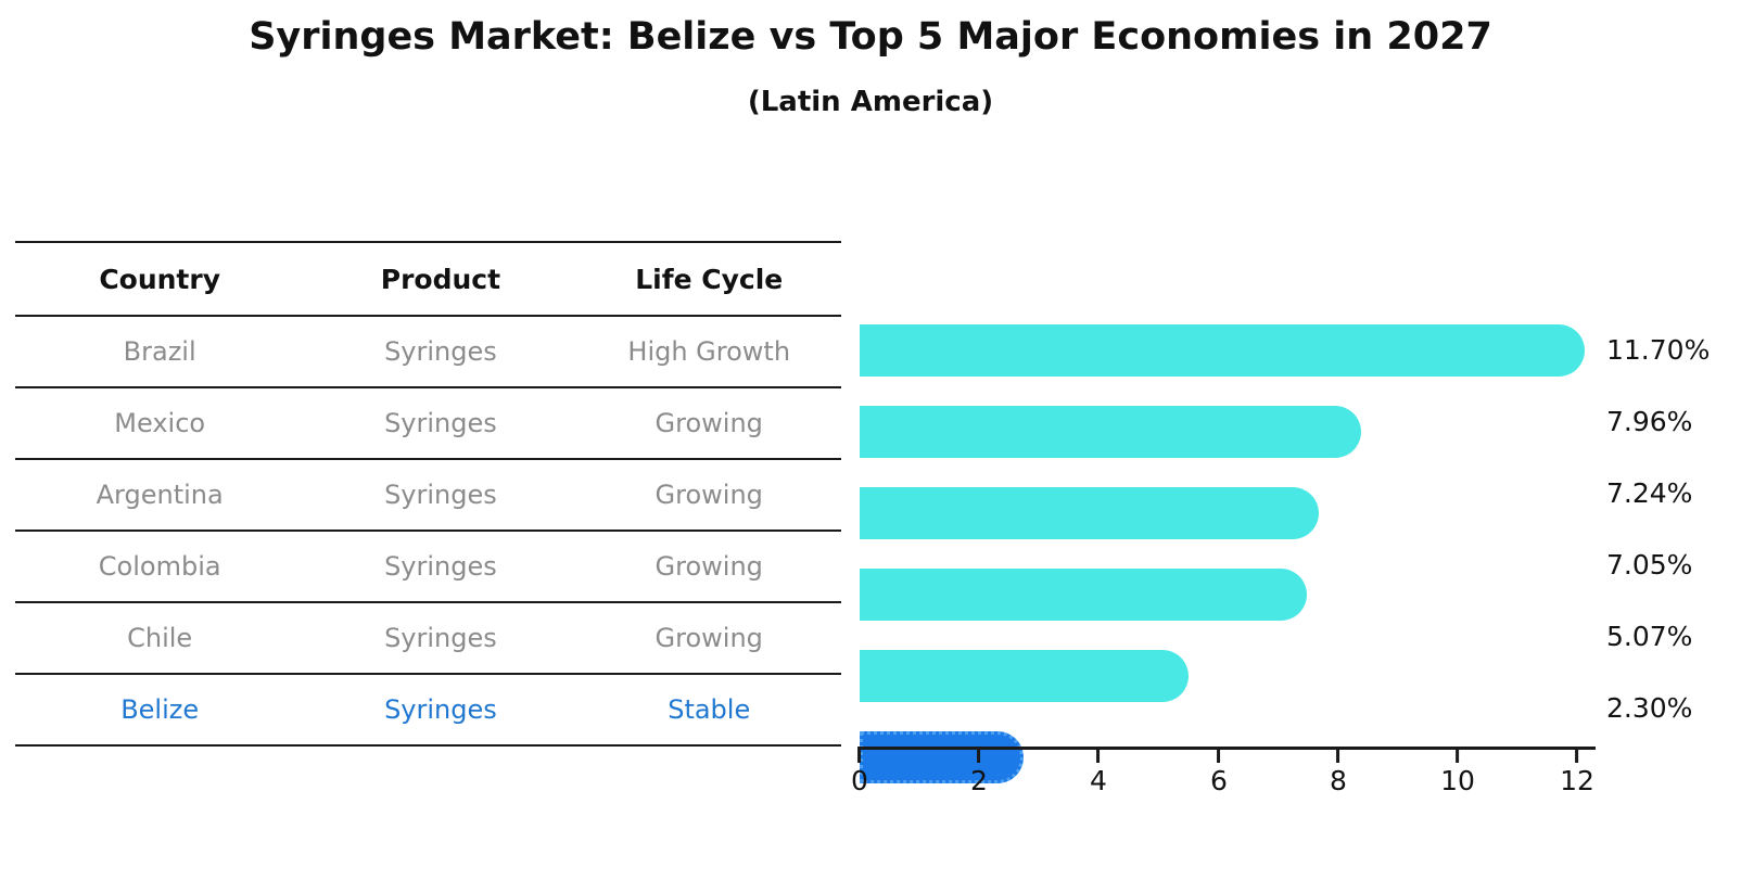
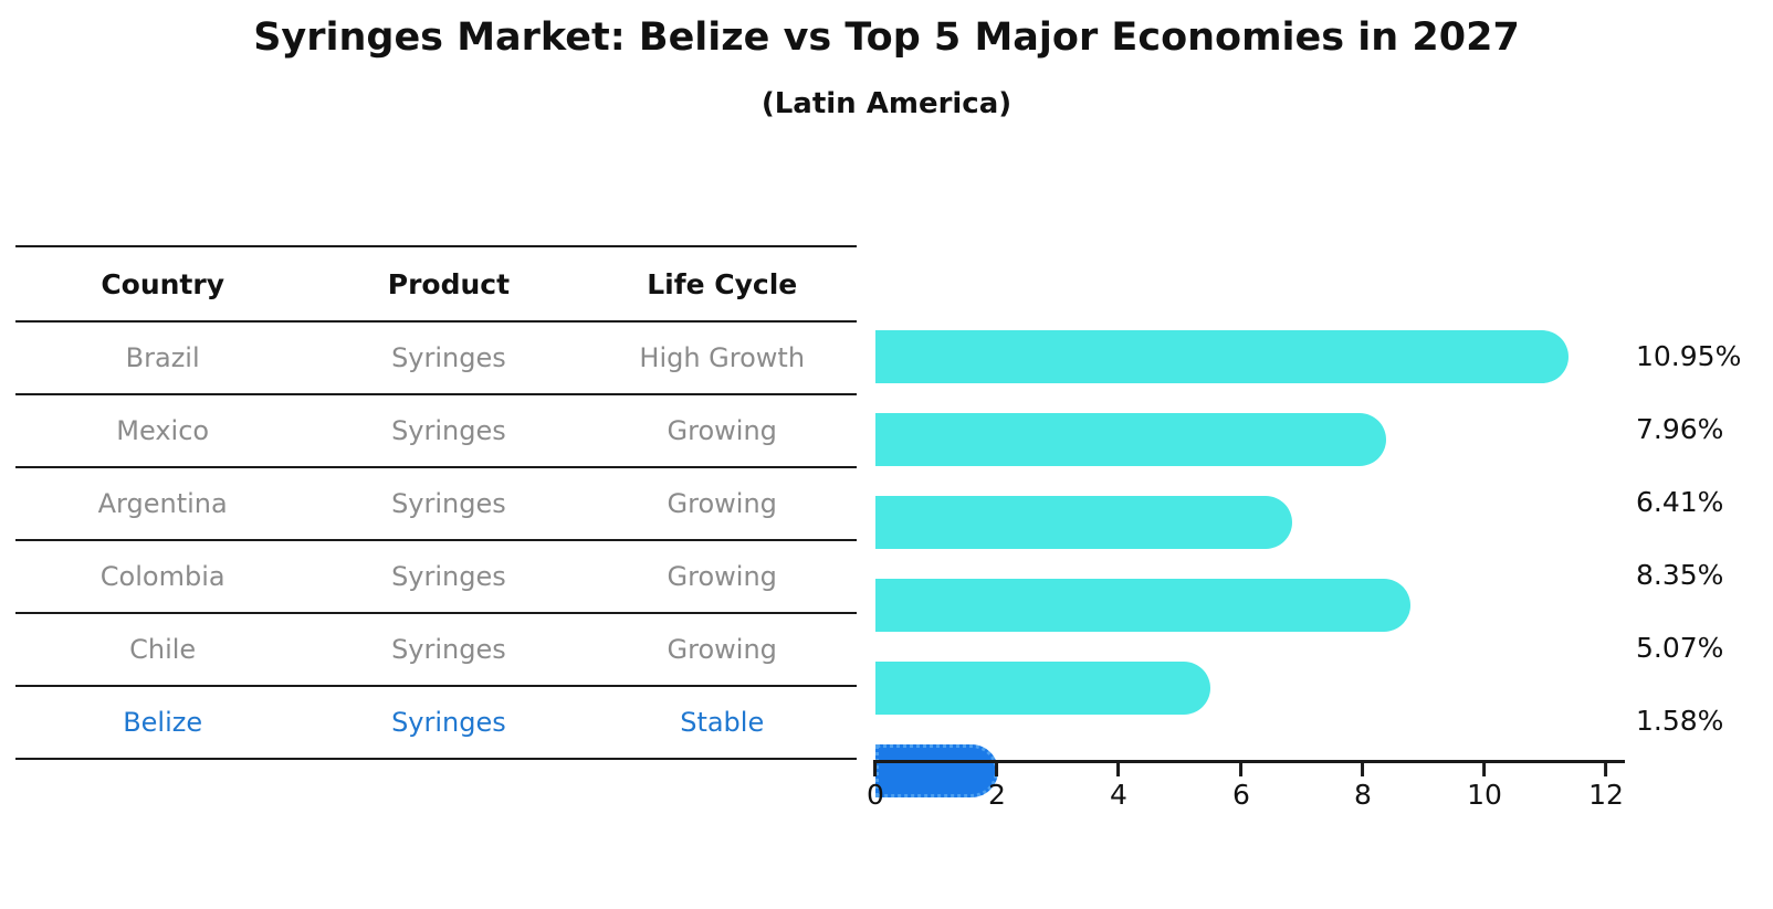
Brazil: 11.70% -> 10.95%
Argentina: 7.24% -> 6.41%
Colombia: 7.05% -> 8.35%
Belize: 2.30% -> 1.58%
